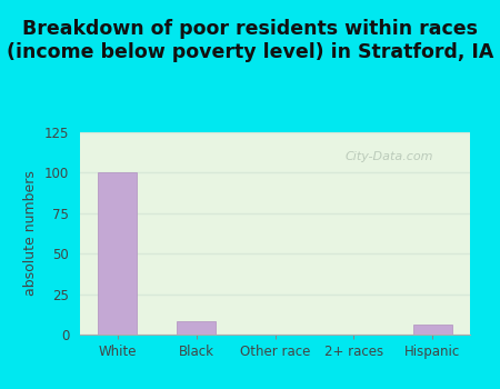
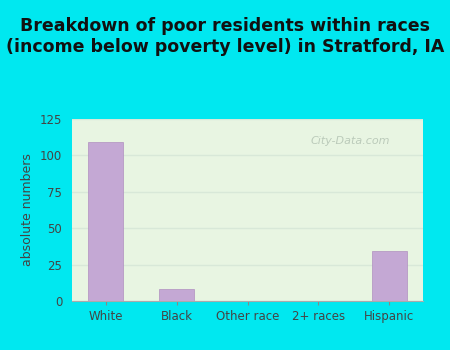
White: 100 -> 109
Hispanic: 6 -> 34
